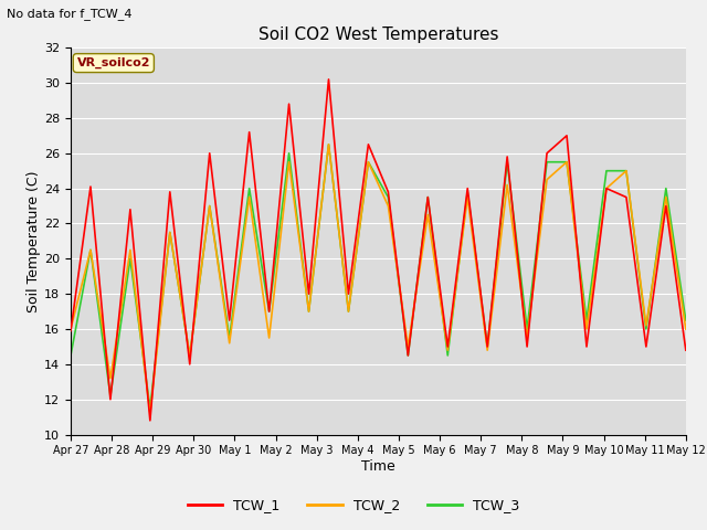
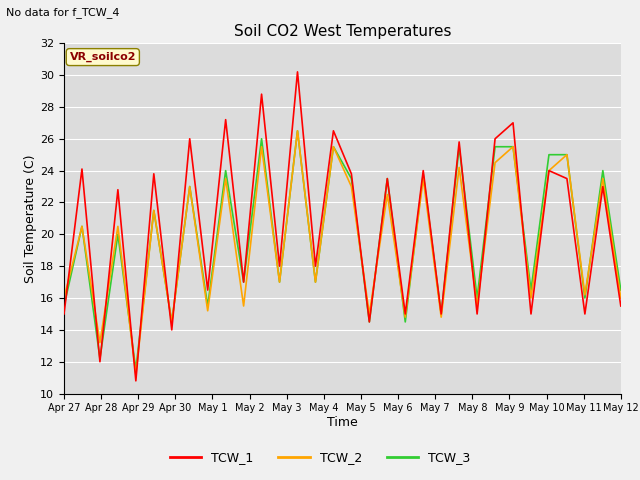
TCW_1/Apr 27: 15.9 -> 15.0
TCW_3/Apr 27: 14.5 -> 15.5
TCW_1/May 12: 14.8 -> 15.5
